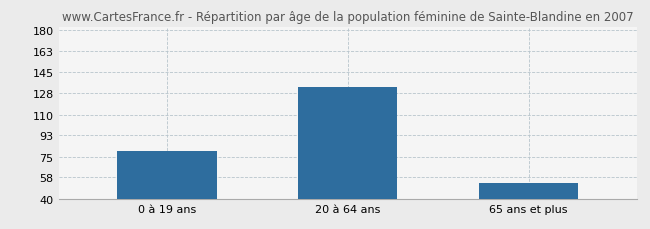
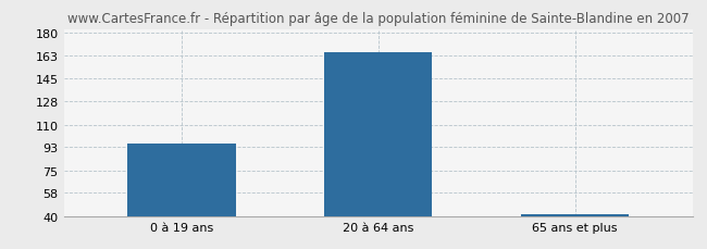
0 à 19 ans: 80 -> 96
20 à 64 ans: 133 -> 165
65 ans et plus: 53 -> 42
